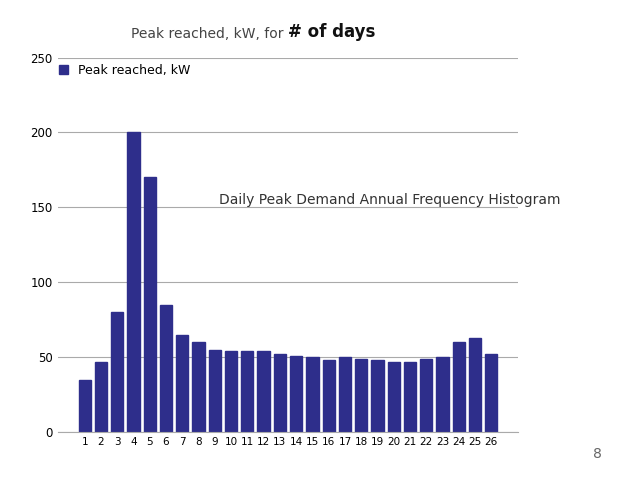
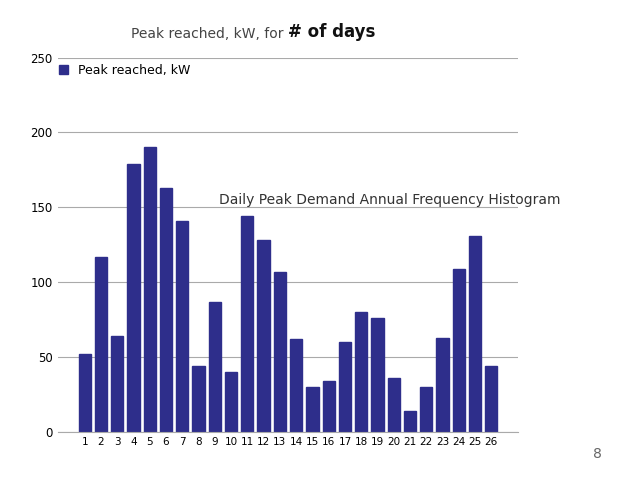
1: 35 -> 52
2: 47 -> 117
3: 80 -> 64
4: 200 -> 179
5: 170 -> 190
6: 85 -> 163
7: 65 -> 141
8: 60 -> 44
9: 55 -> 87
10: 54 -> 40
11: 54 -> 144
12: 54 -> 128
13: 52 -> 107
14: 51 -> 62
15: 50 -> 30
16: 48 -> 34
17: 50 -> 60
18: 49 -> 80
19: 48 -> 76
20: 47 -> 36
21: 47 -> 14
22: 49 -> 30
23: 50 -> 63
24: 60 -> 109
25: 63 -> 131
26: 52 -> 44
